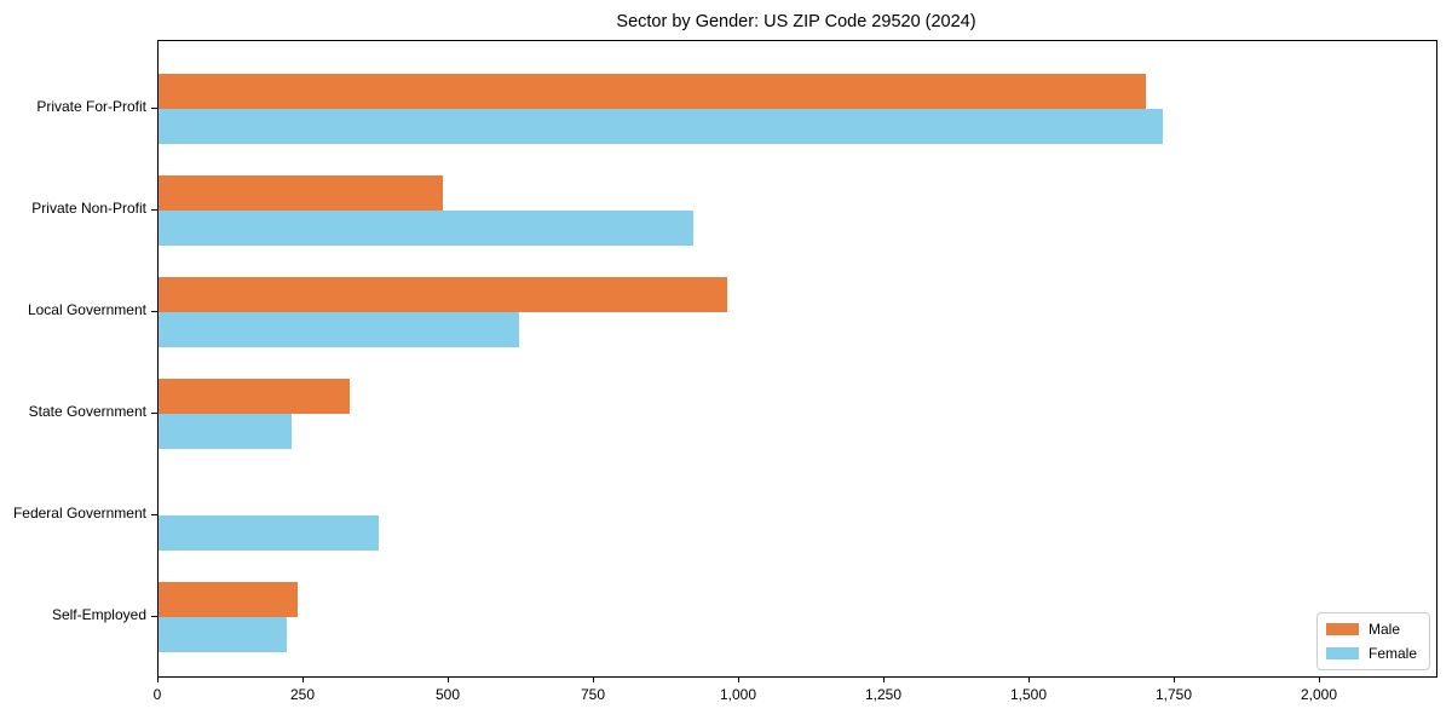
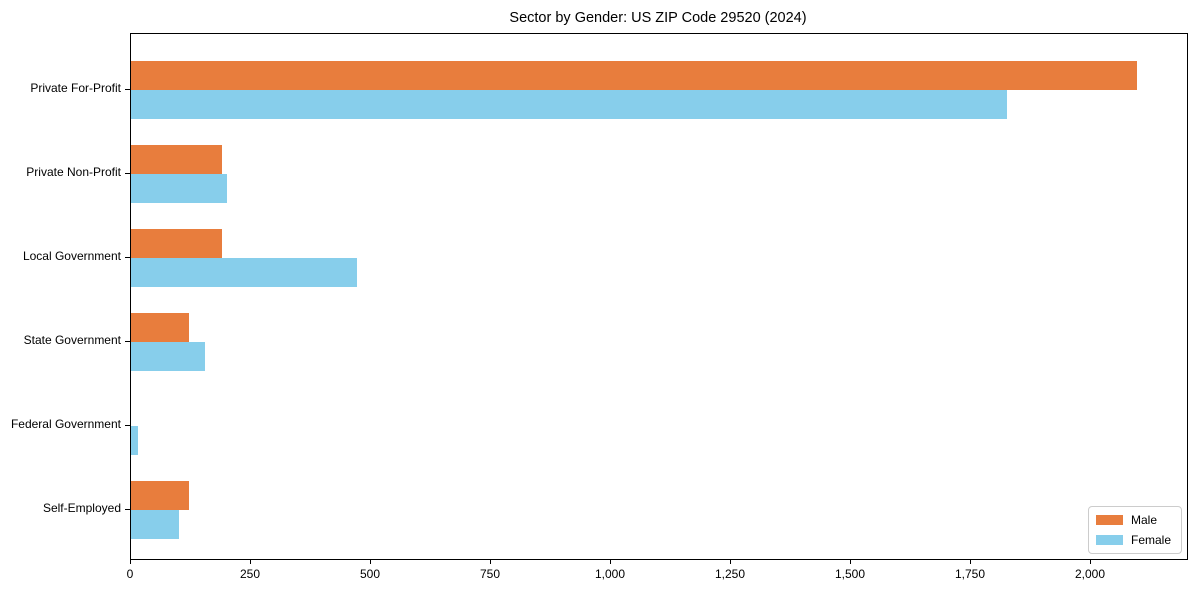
Male/Private For-Profit: 1700 -> 2100
Female/Private For-Profit: 1730 -> 1820
Male/Private Non-Profit: 490 -> 190
Female/Private Non-Profit: 920 -> 200
Male/Local Government: 980 -> 190
Female/Local Government: 620 -> 470
Male/State Government: 330 -> 120
Female/State Government: 230 -> 160
Female/Federal Government: 380 -> 20
Male/Self-Employed: 240 -> 120
Female/Self-Employed: 220 -> 100
